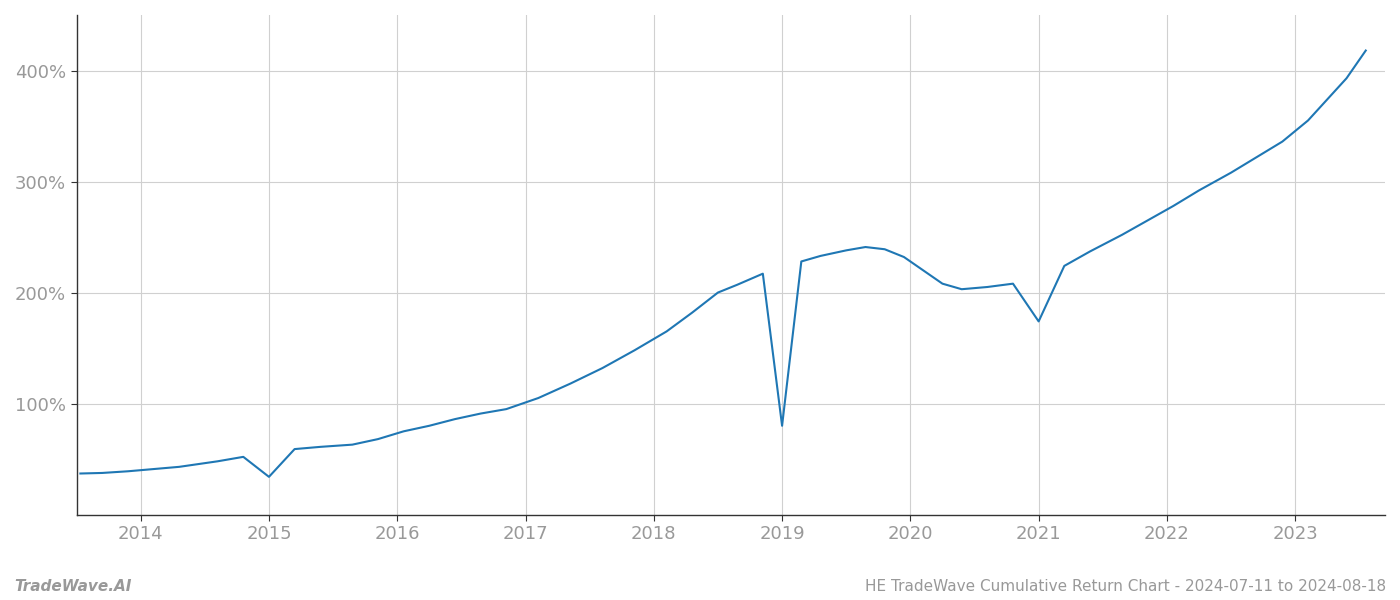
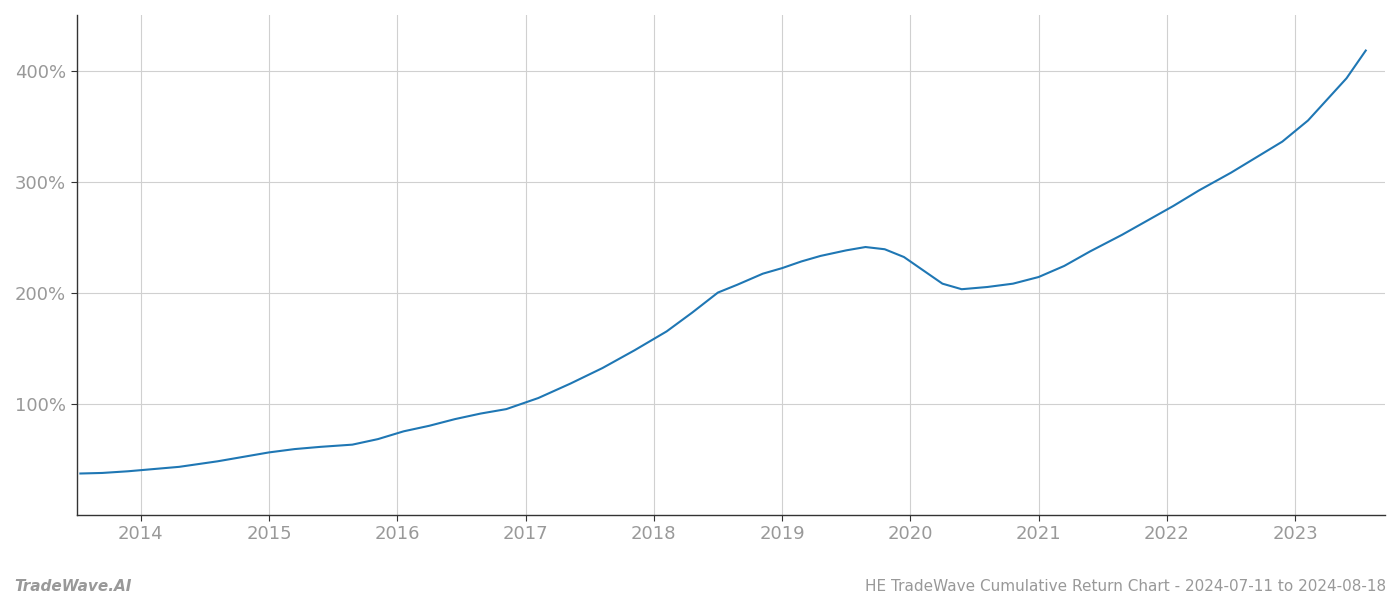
2015: 34% -> 56%
2019: 80% -> 222%
2021: 174% -> 214%
